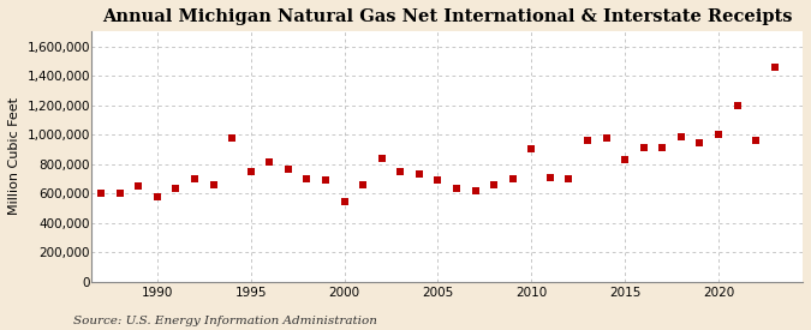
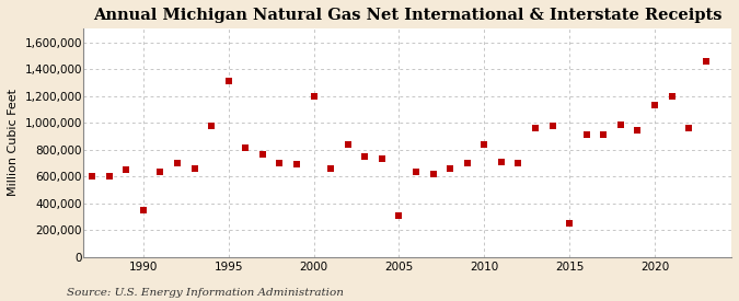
1990: 580,000 -> 350,000
1995: 750,000 -> 1,310,000
2000: 540,000 -> 1,200,000
2005: 690,000 -> 310,000
2010: 900,000 -> 840,000
2015: 830,000 -> 250,000
2020: 1,000,000 -> 1,130,000
